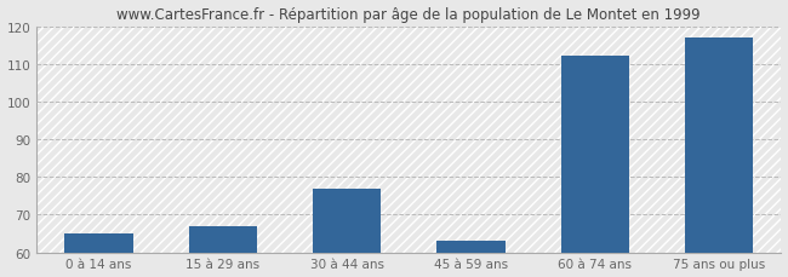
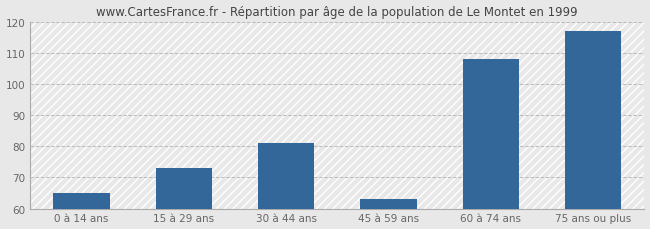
15 à 29 ans: 67 -> 73
30 à 44 ans: 77 -> 81
60 à 74 ans: 112 -> 108
